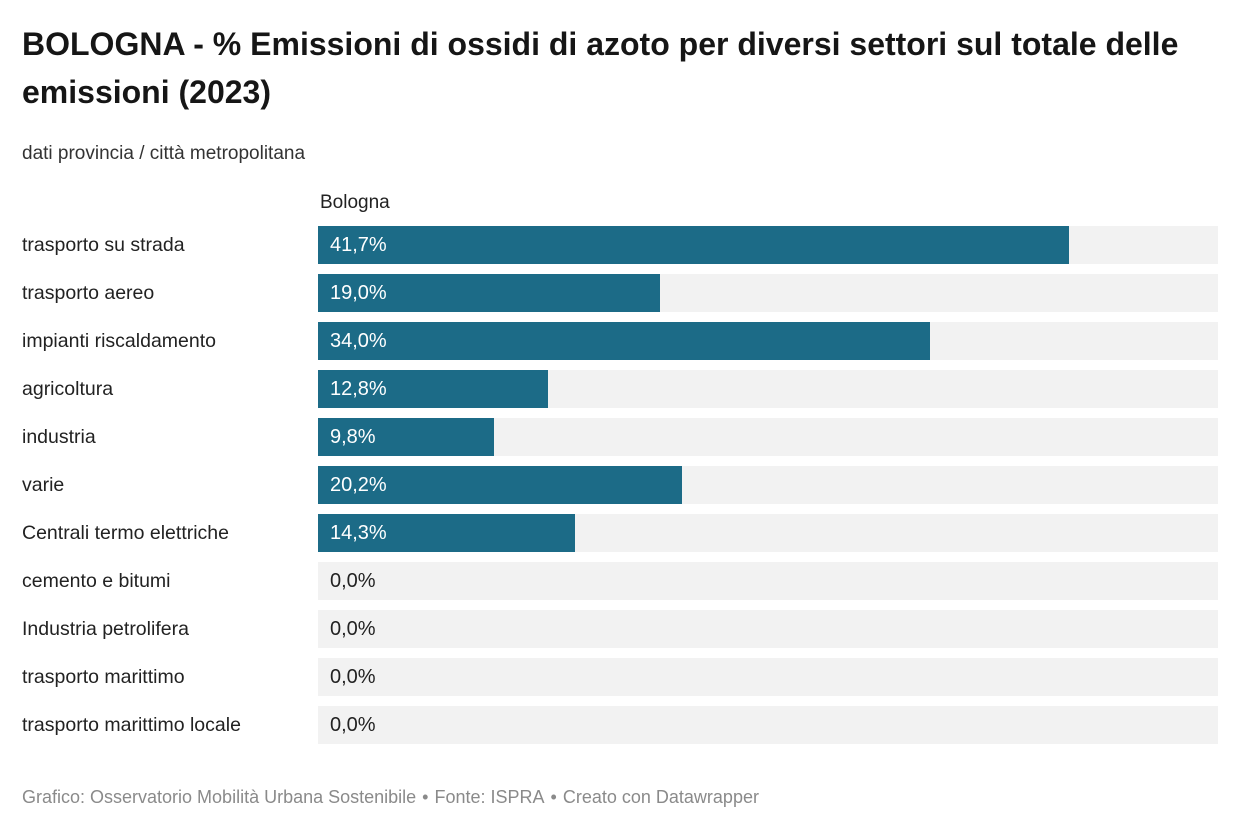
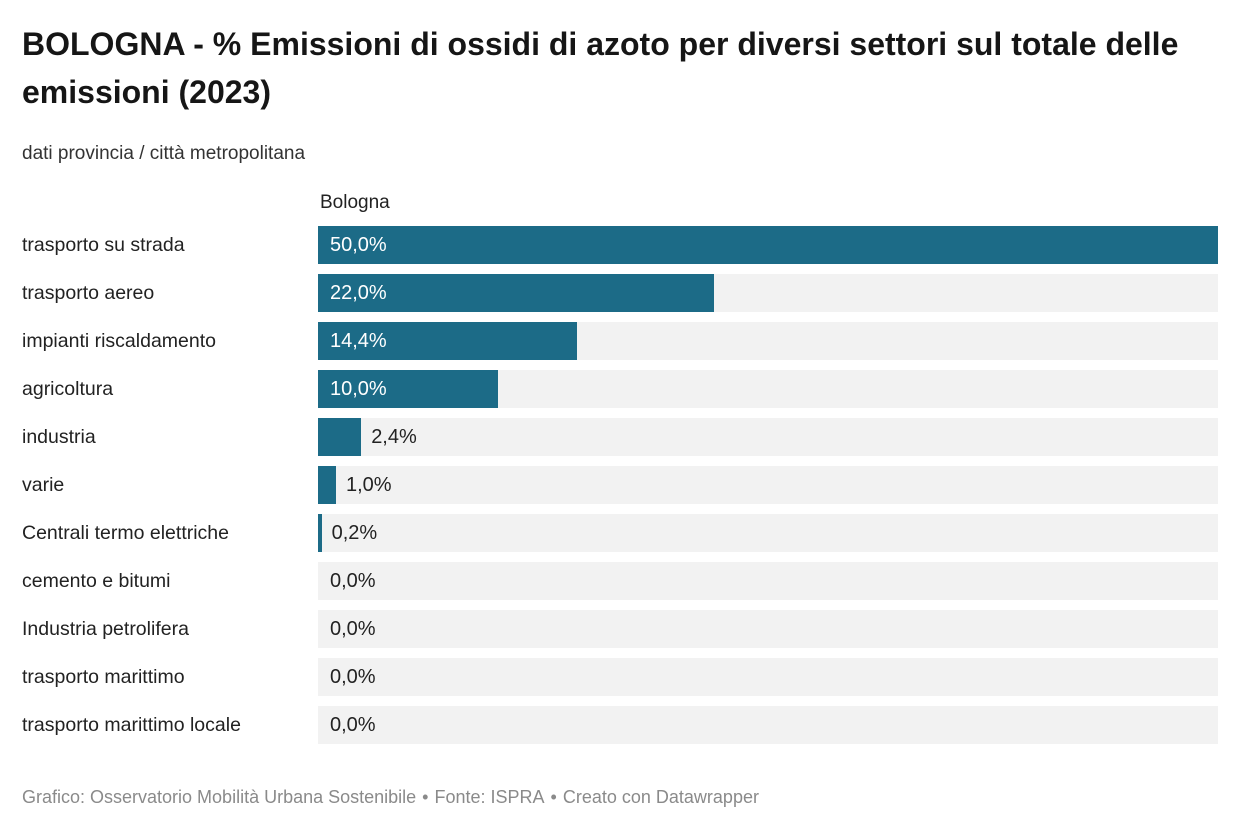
trasporto su strada: 41,7% -> 50,0%
trasporto aereo: 19,0% -> 22,0%
impianti riscaldamento: 34,0% -> 14,4%
agricoltura: 12,8% -> 10,0%
industria: 9,8% -> 2,4%
varie: 20,2% -> 1,0%
Centrali termo elettriche: 14,3% -> 0,2%
